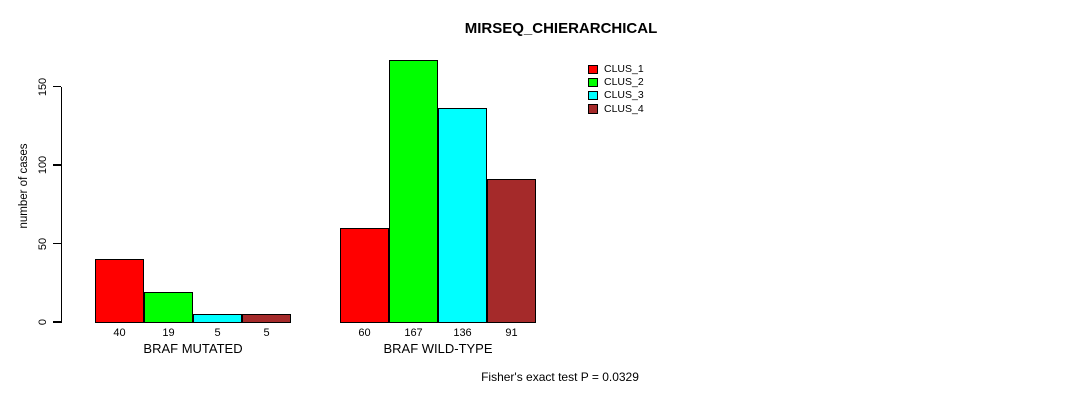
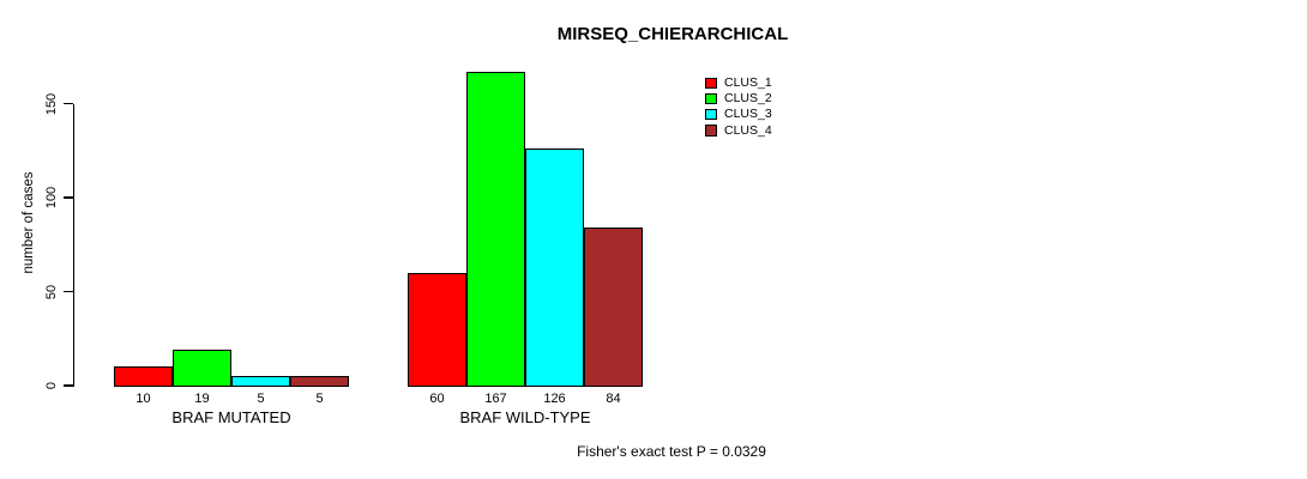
CLUS_1/BRAF MUTATED: 40 -> 10
CLUS_3/BRAF WILD-TYPE: 136 -> 126
CLUS_4/BRAF WILD-TYPE: 91 -> 84
